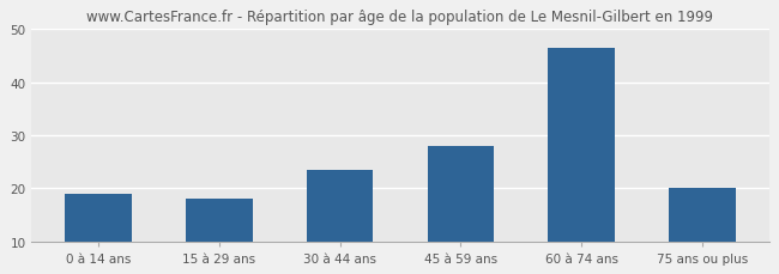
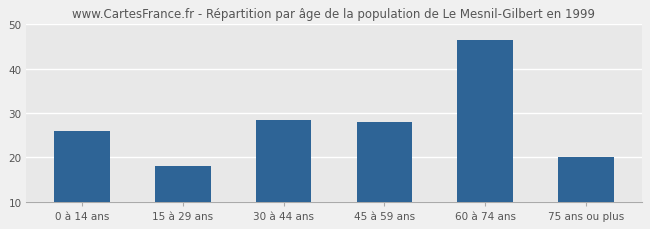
0 à 14 ans: 19.0 -> 26.0
30 à 44 ans: 23.5 -> 28.5
